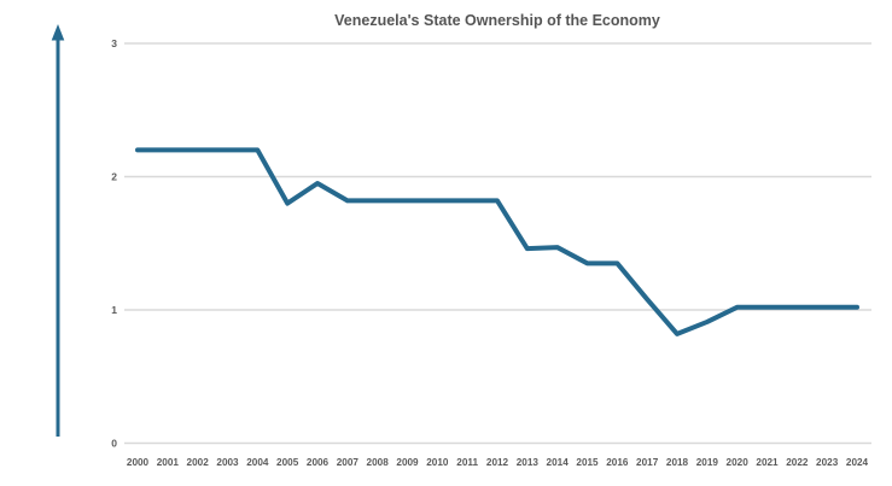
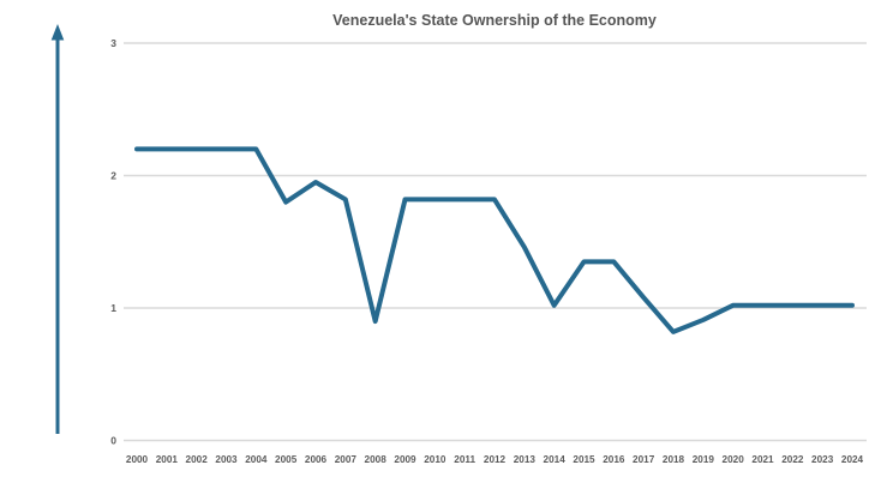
2008: 1.82 -> 0.90
2014: 1.47 -> 1.02
